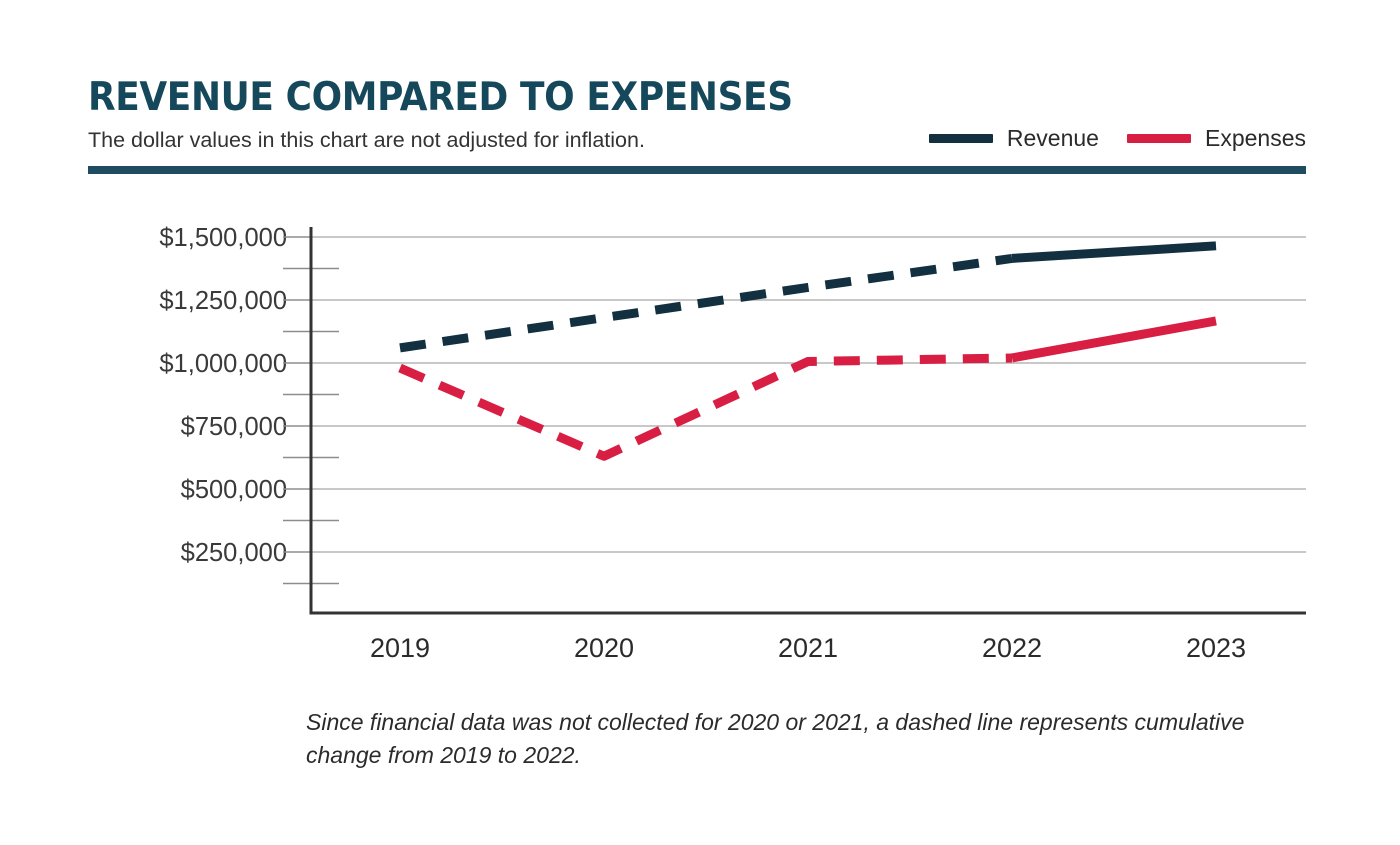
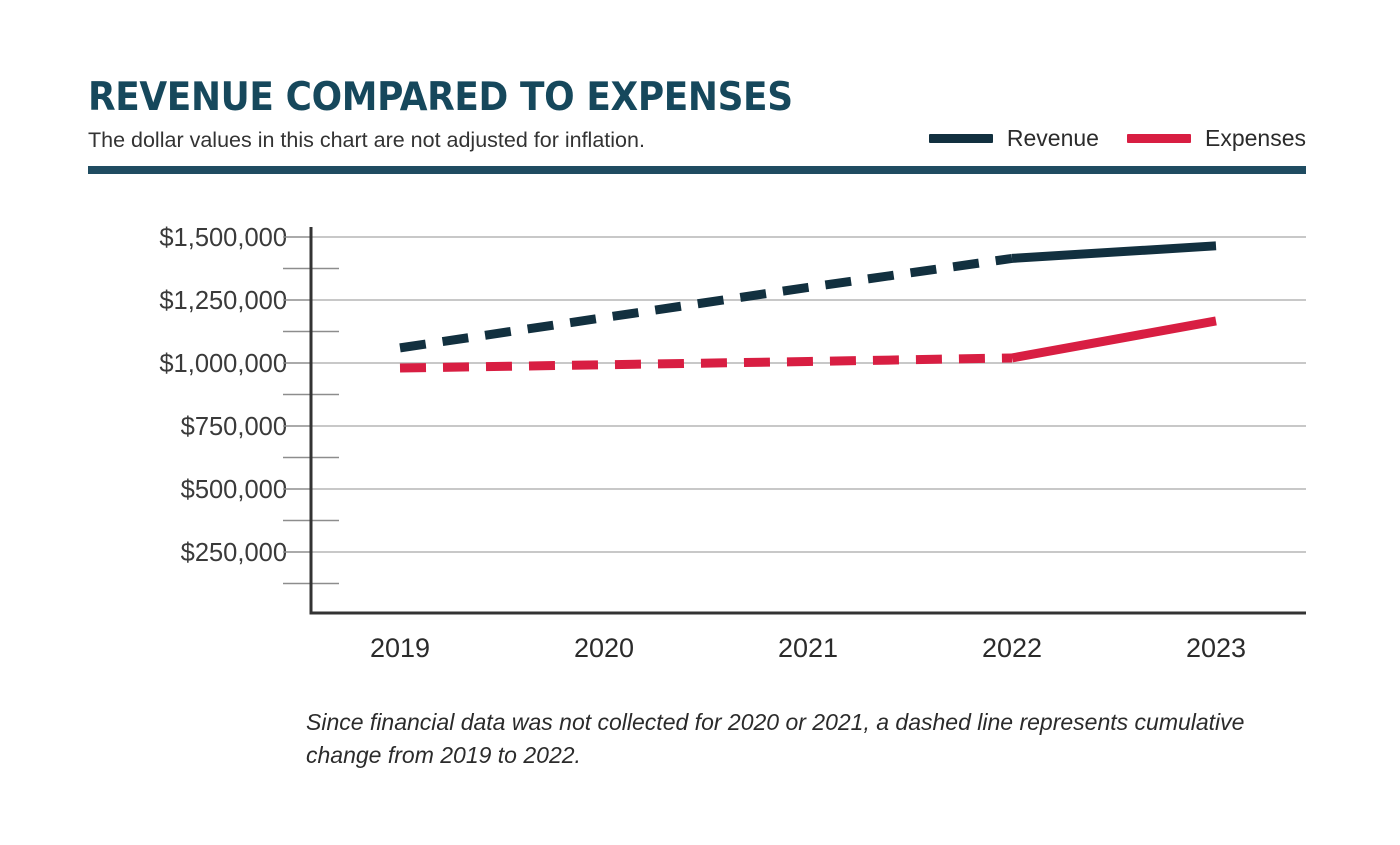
Expenses/2020: $630000 -> $990000
